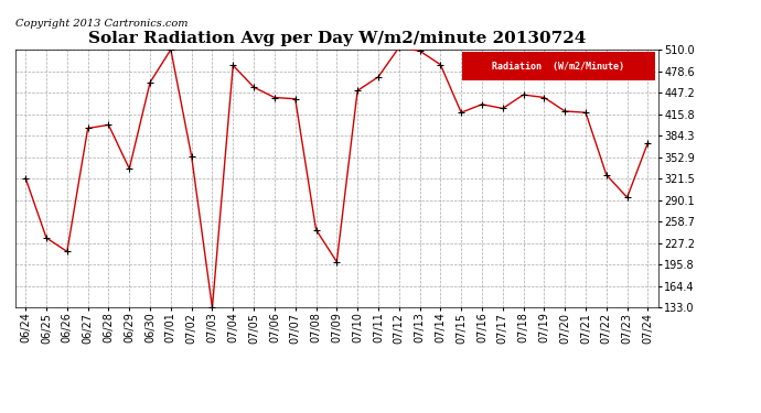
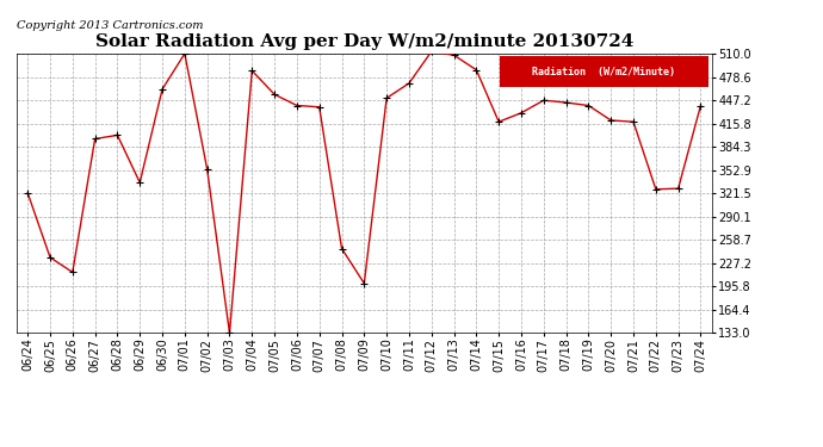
07/17: 424 -> 447
07/23: 294 -> 328
07/24: 374 -> 440
